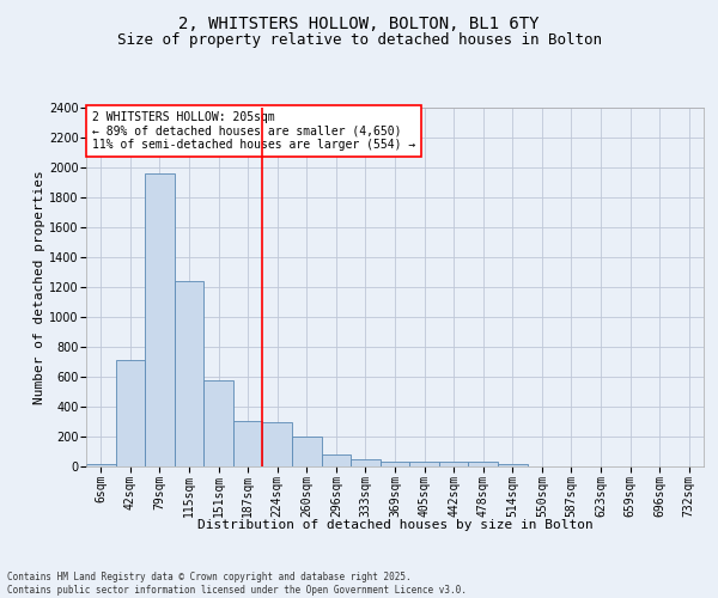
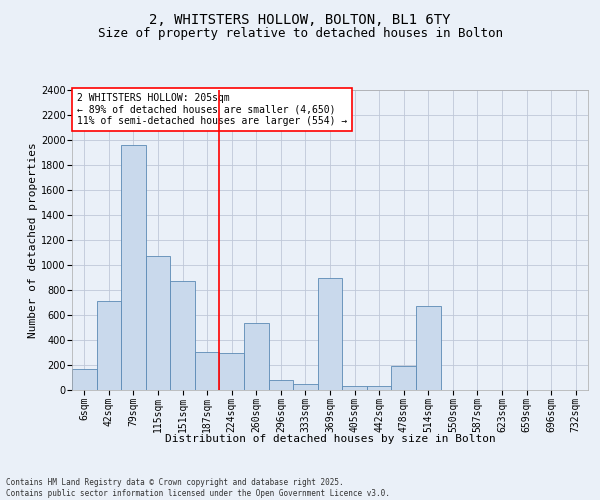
6sqm: 20 -> 170
115sqm: 1240 -> 1070
151sqm: 580 -> 870
260sqm: 200 -> 540
369sqm: 40 -> 900
478sqm: 30 -> 190
514sqm: 20 -> 670
